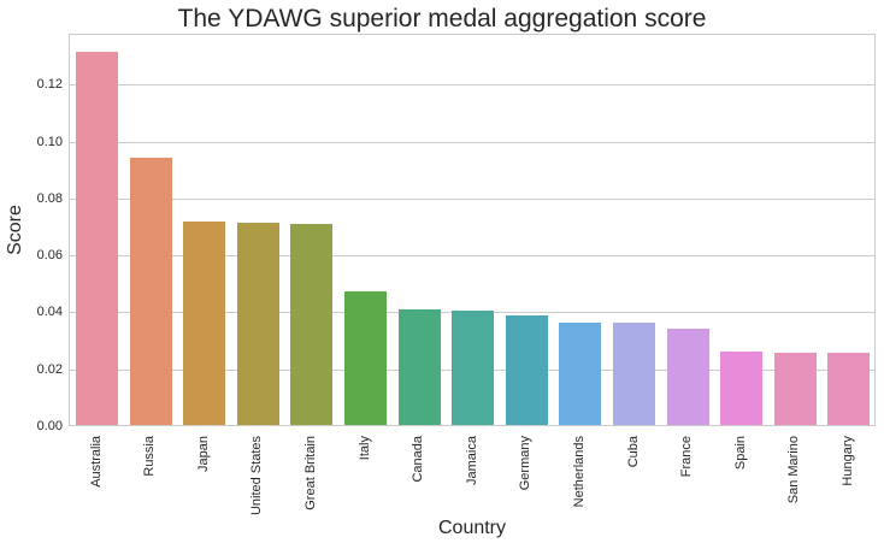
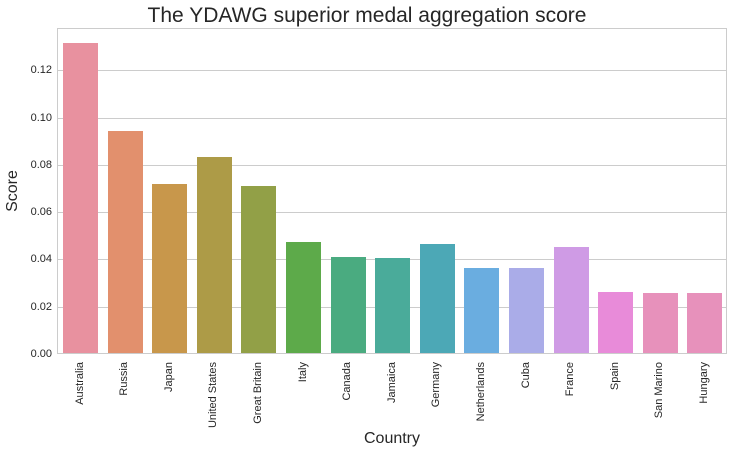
United States: 0.071 -> 0.083
Germany: 0.039 -> 0.046
France: 0.034 -> 0.045
